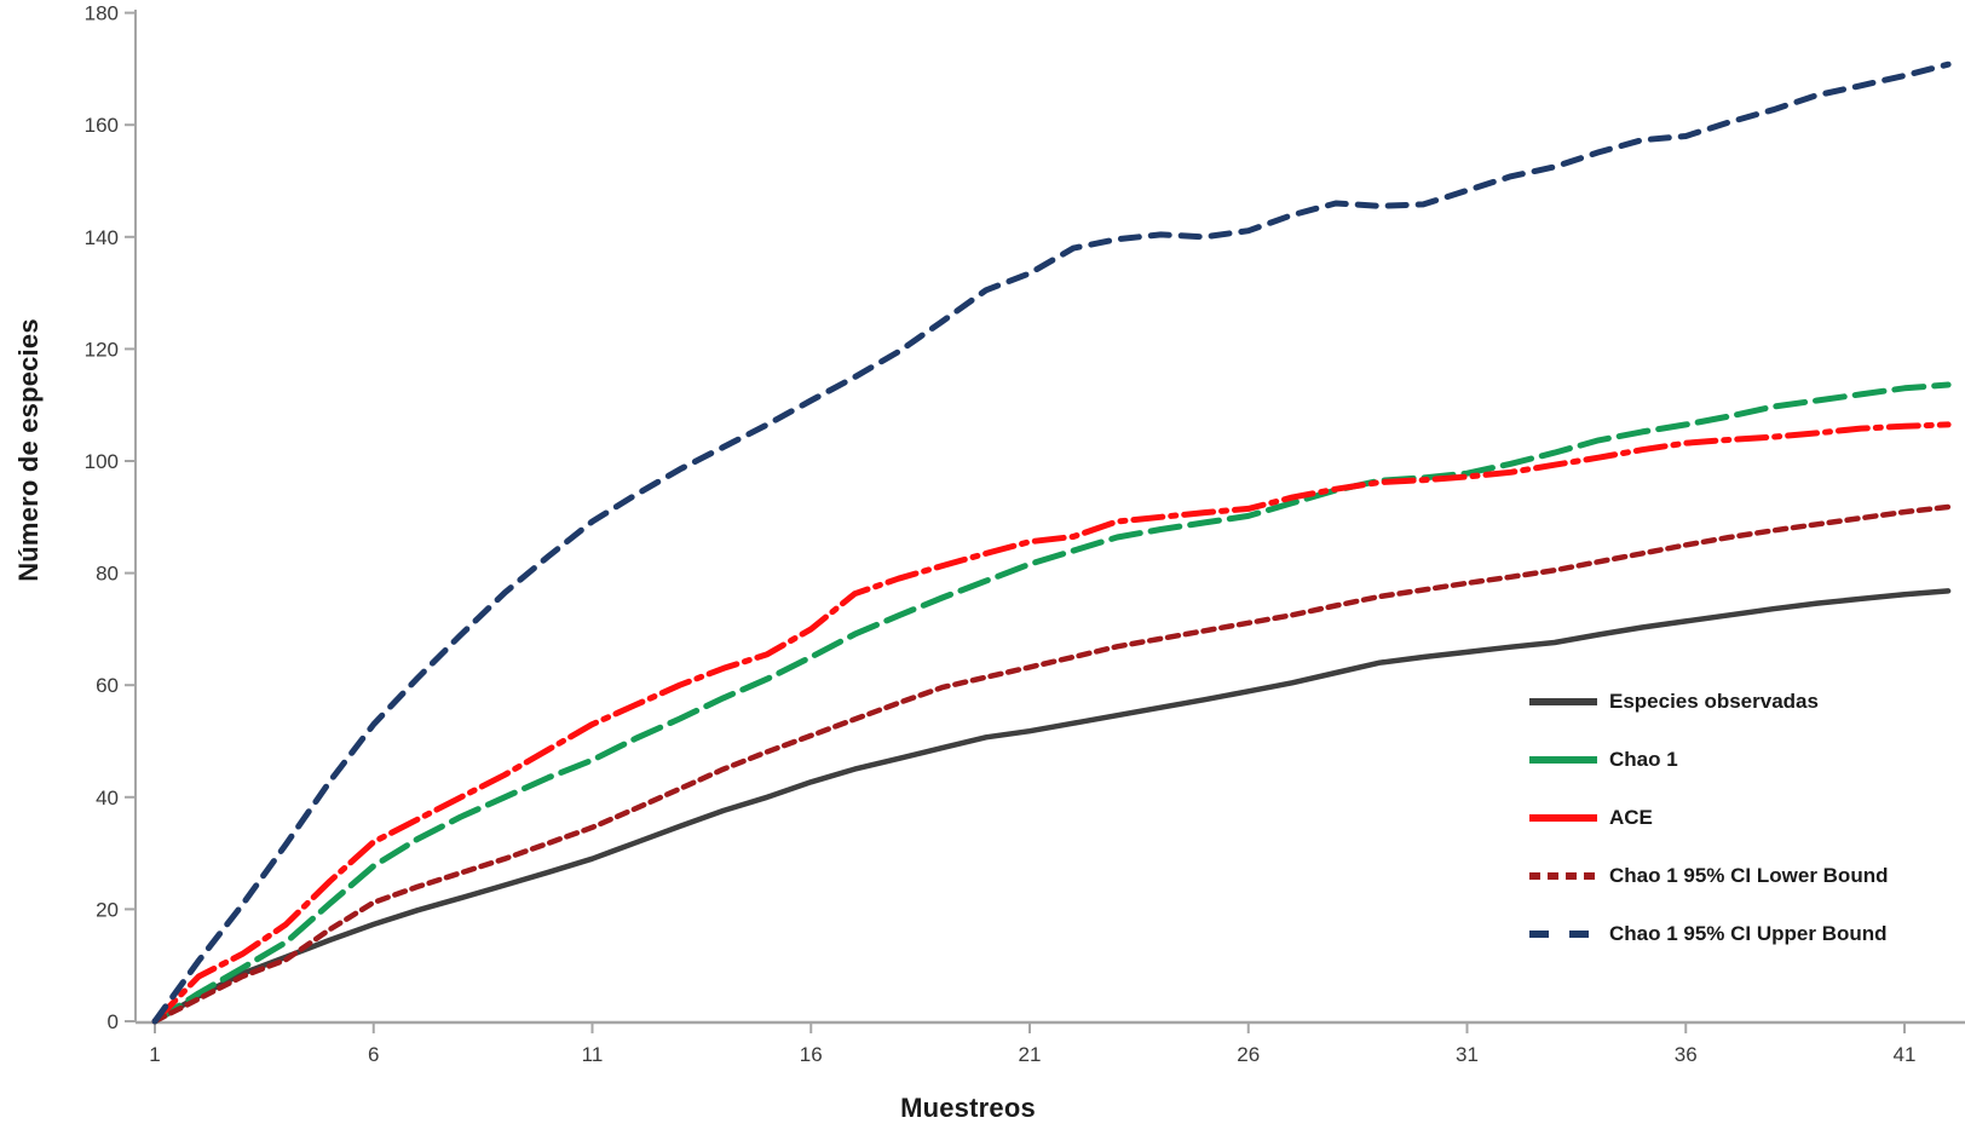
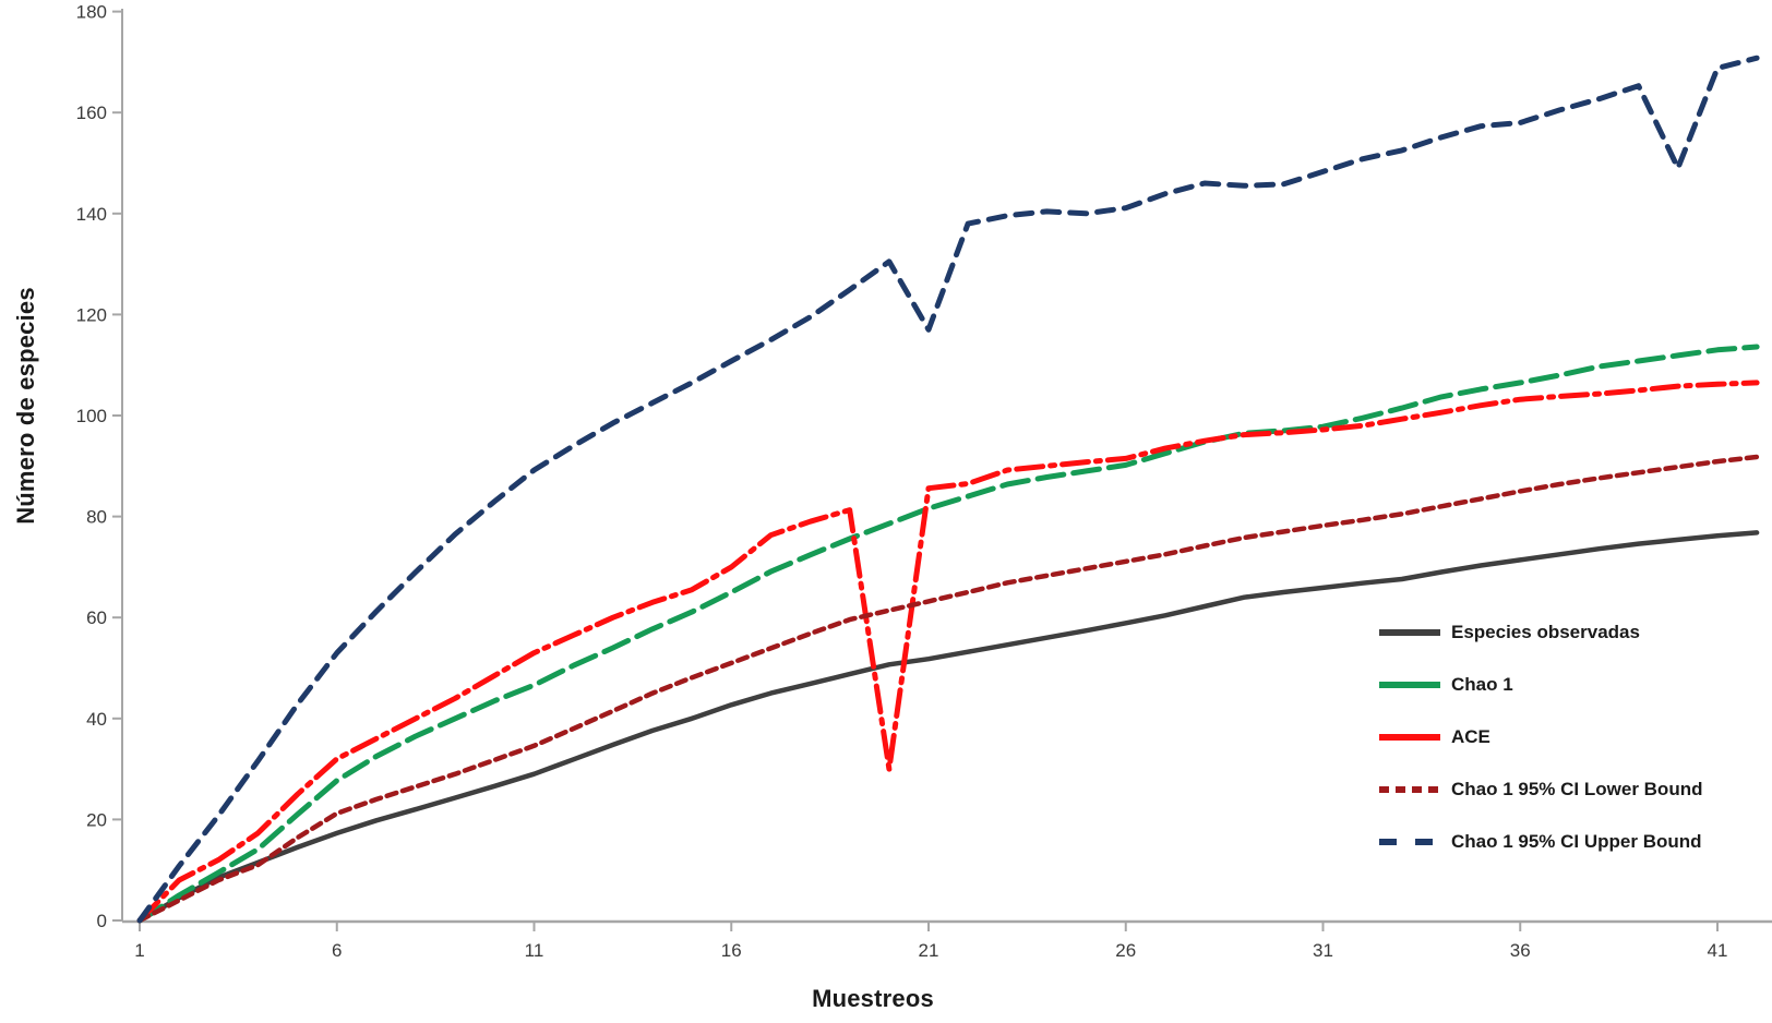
ACE/20: 84 -> 30
Chao 1 95% CI Upper Bound/21: 134 -> 117
Chao 1 95% CI Upper Bound/40: 167 -> 149
